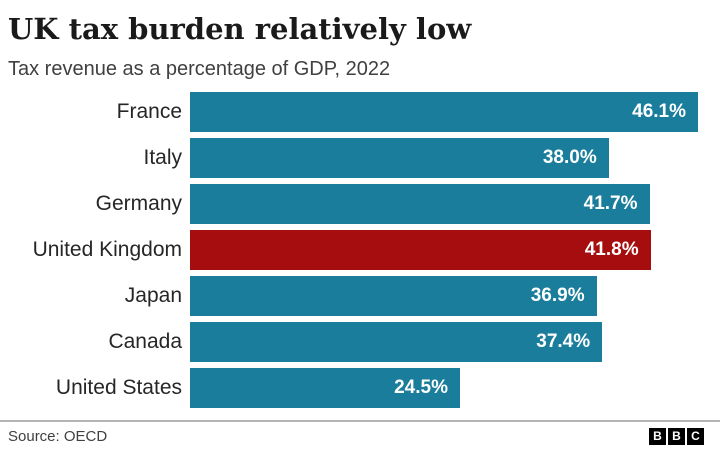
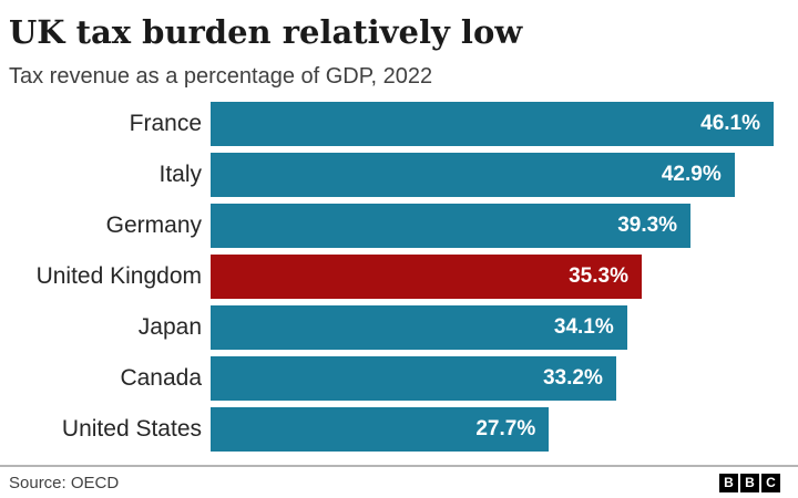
Italy: 38.0% -> 42.9%
Germany: 41.7% -> 39.3%
United Kingdom: 41.8% -> 35.3%
Japan: 36.9% -> 34.1%
Canada: 37.4% -> 33.2%
United States: 24.5% -> 27.7%
